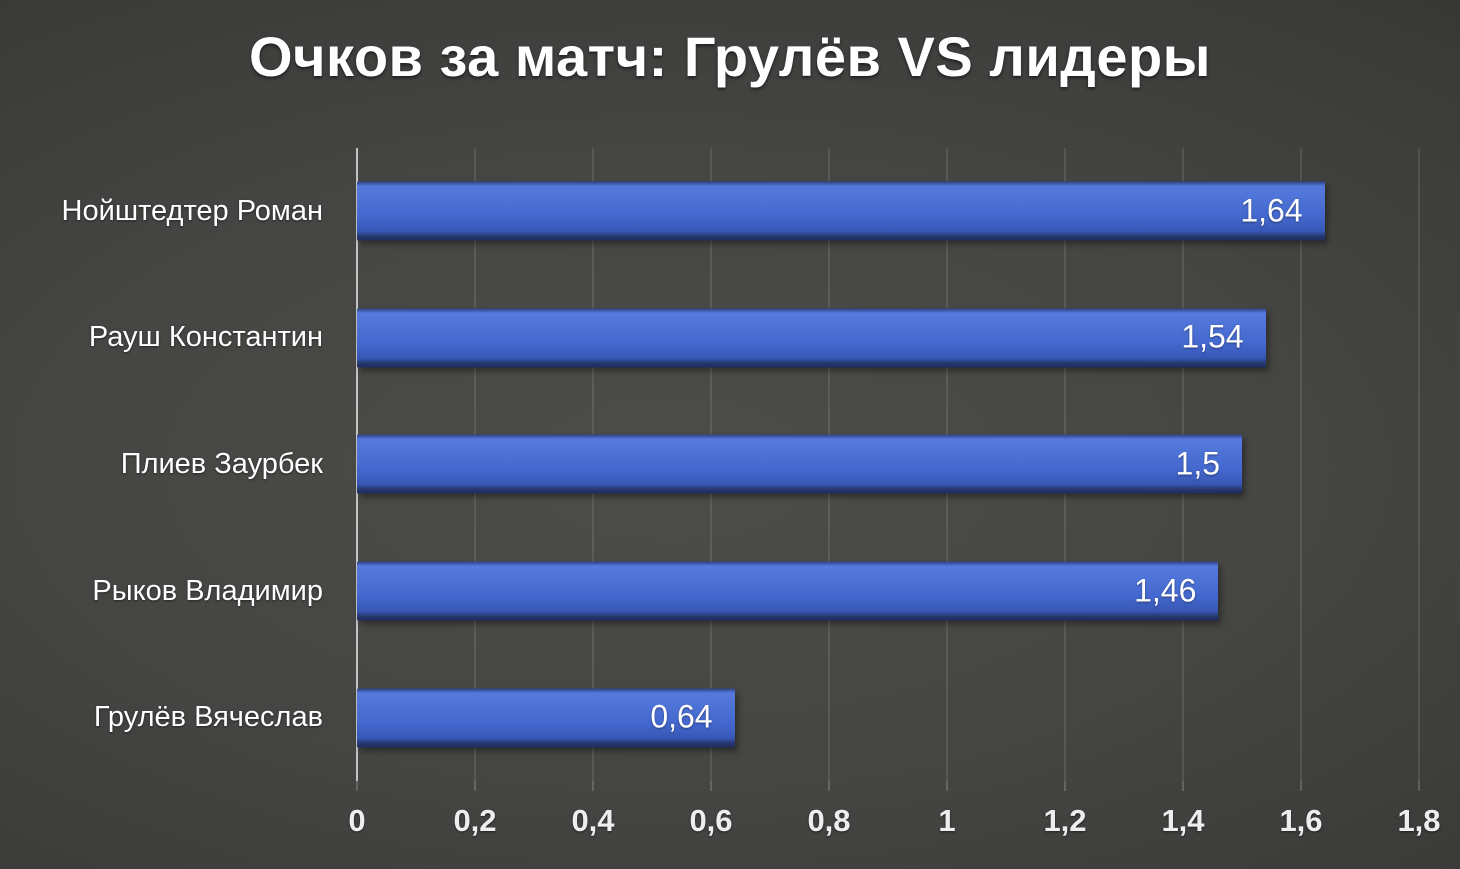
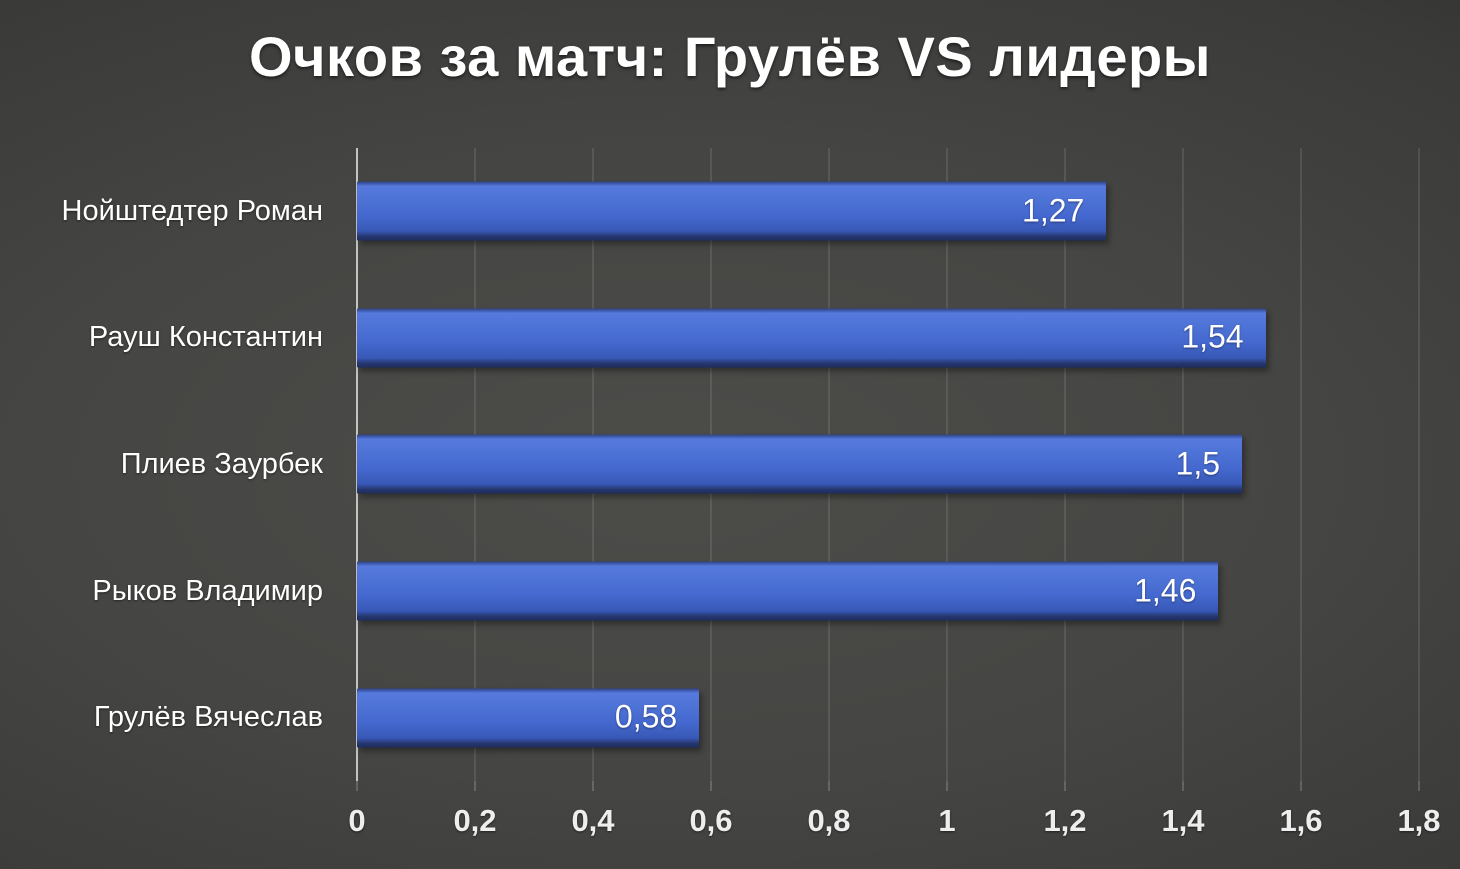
Нойштедтер Роман: 1,64 -> 1,27
Грулёв Вячеслав: 0,64 -> 0,58
